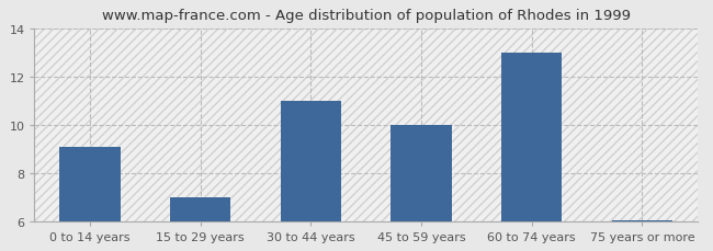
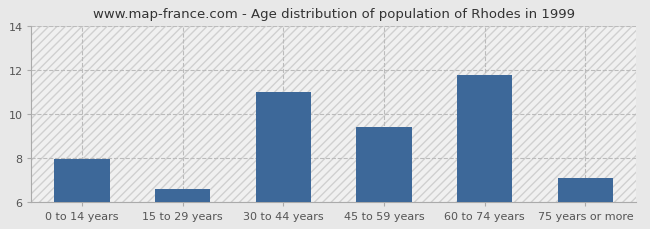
0 to 14 years: 9.10 -> 7.95
15 to 29 years: 7.00 -> 6.60
45 to 59 years: 10.00 -> 9.40
60 to 74 years: 13.00 -> 11.75
75 years or more: 6.05 -> 7.10
